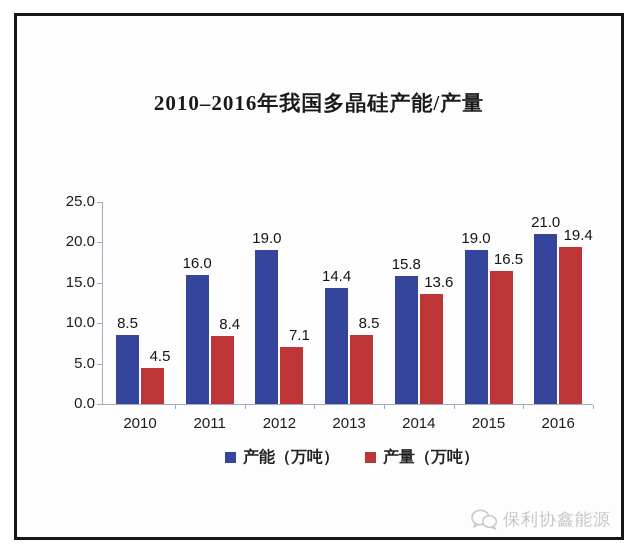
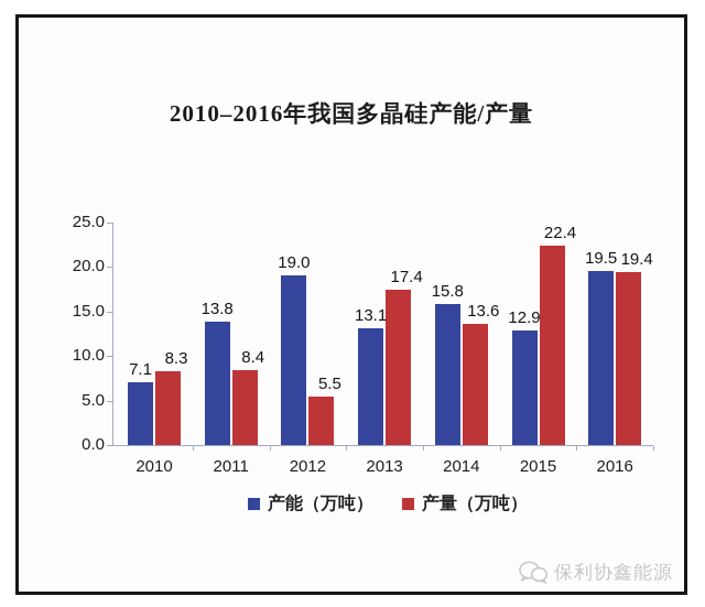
产能（万吨）/2010: 8.5 -> 7.1
产量（万吨）/2010: 4.5 -> 8.3
产能（万吨）/2011: 16.0 -> 13.8
产量（万吨）/2012: 7.1 -> 5.5
产能（万吨）/2013: 14.4 -> 13.1
产量（万吨）/2013: 8.5 -> 17.4
产能（万吨）/2015: 19.0 -> 12.9
产量（万吨）/2015: 16.5 -> 22.4
产能（万吨）/2016: 21.0 -> 19.5
